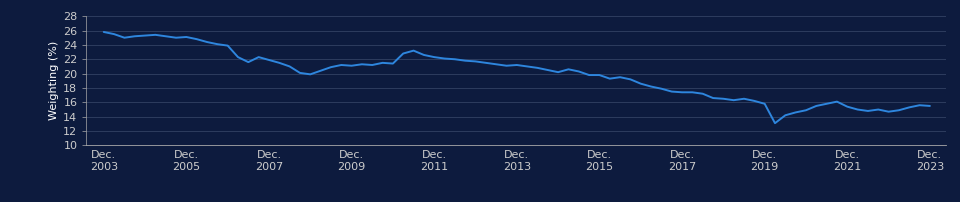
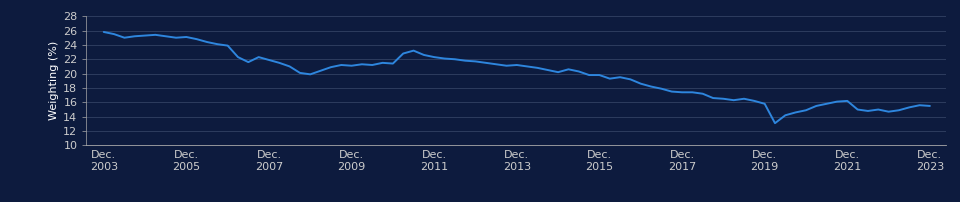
Dec. 2021: 15.4 -> 16.2
